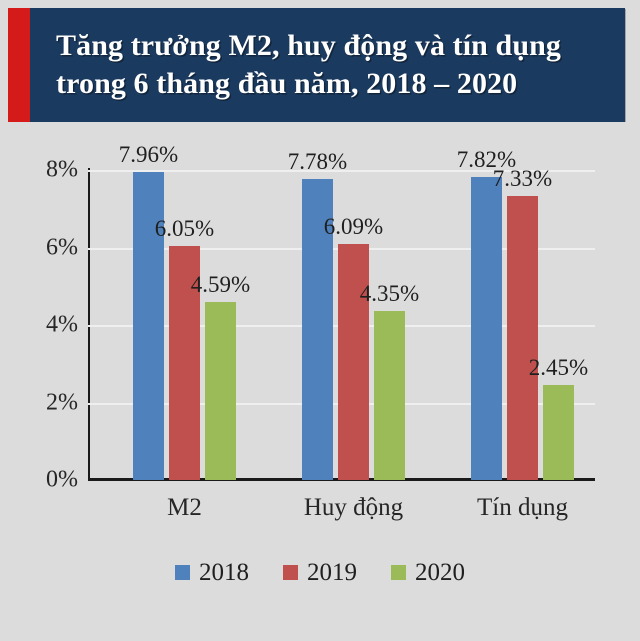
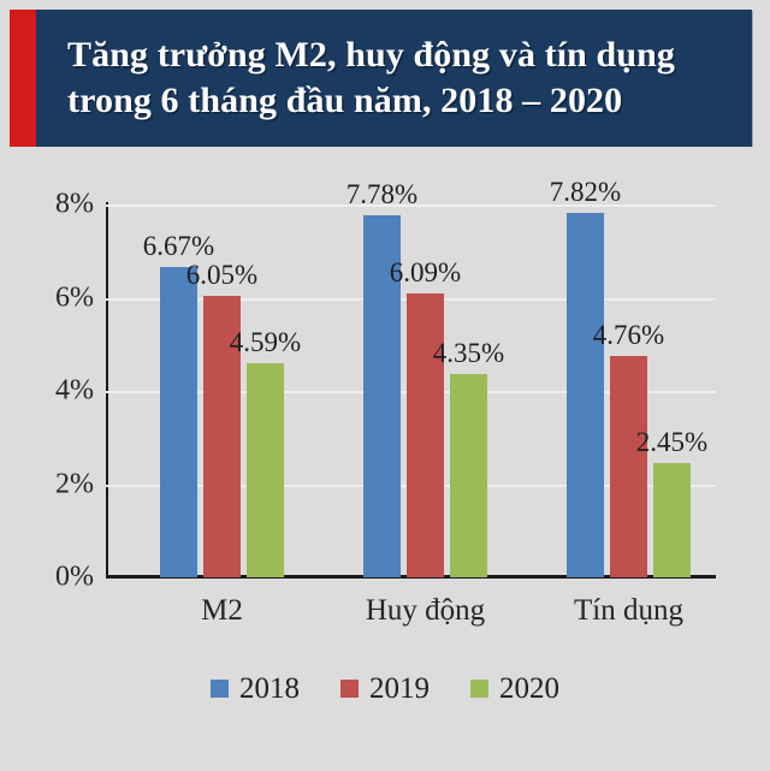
2018/M2: 7.96% -> 6.67%
2019/Tín dụng: 7.33% -> 4.76%
